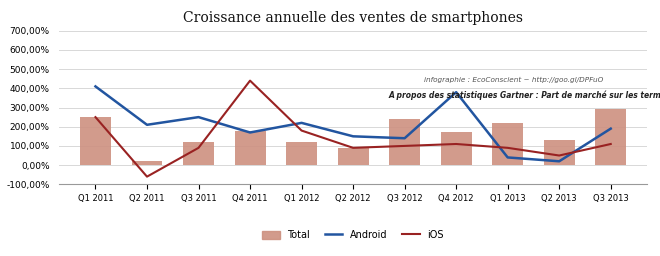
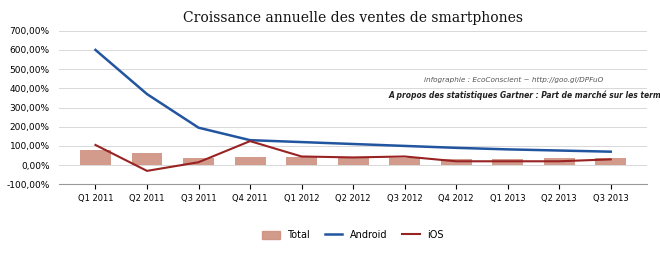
Android/Q1 2011: 410% -> 600%
iOS/Q1 2011: 250% -> 100%
Total/Q1 2011: 250% -> 80%
Android/Q2 2011: 210% -> 370%
iOS/Q2 2011: -60% -> -30%
Total/Q2 2011: 20% -> 60%
Android/Q3 2011: 250% -> 200%
iOS/Q3 2011: 90% -> 20%
Total/Q3 2011: 120% -> 40%
Android/Q4 2011: 170% -> 130%
iOS/Q4 2011: 440% -> 120%
Total/Q4 2011: 180% -> 40%
Android/Q1 2012: 220% -> 120%
iOS/Q1 2012: 180% -> 40%
Total/Q1 2012: 120% -> 40%
Android/Q2 2012: 150% -> 110%
iOS/Q2 2012: 90% -> 40%
Total/Q2 2012: 90% -> 40%
Android/Q3 2012: 140% -> 100%
iOS/Q3 2012: 100% -> 40%
Total/Q3 2012: 240% -> 40%
Android/Q4 2012: 380% -> 90%
iOS/Q4 2012: 110% -> 20%
Total/Q4 2012: 170% -> 30%
Android/Q1 2013: 40% -> 80%
iOS/Q1 2013: 90% -> 20%
Total/Q1 2013: 220% -> 30%
Android/Q2 2013: 20% -> 80%
iOS/Q2 2013: 50% -> 20%
Total/Q2 2013: 130% -> 40%
Android/Q3 2013: 190% -> 70%
iOS/Q3 2013: 110% -> 30%
Total/Q3 2013: 290% -> 40%
